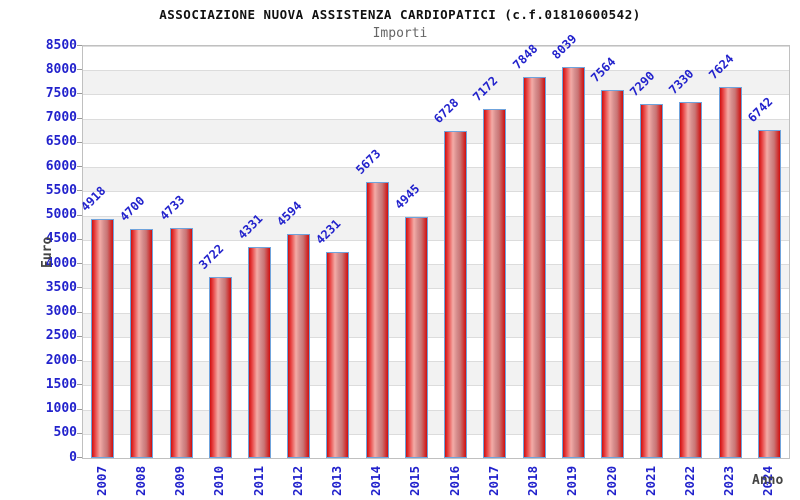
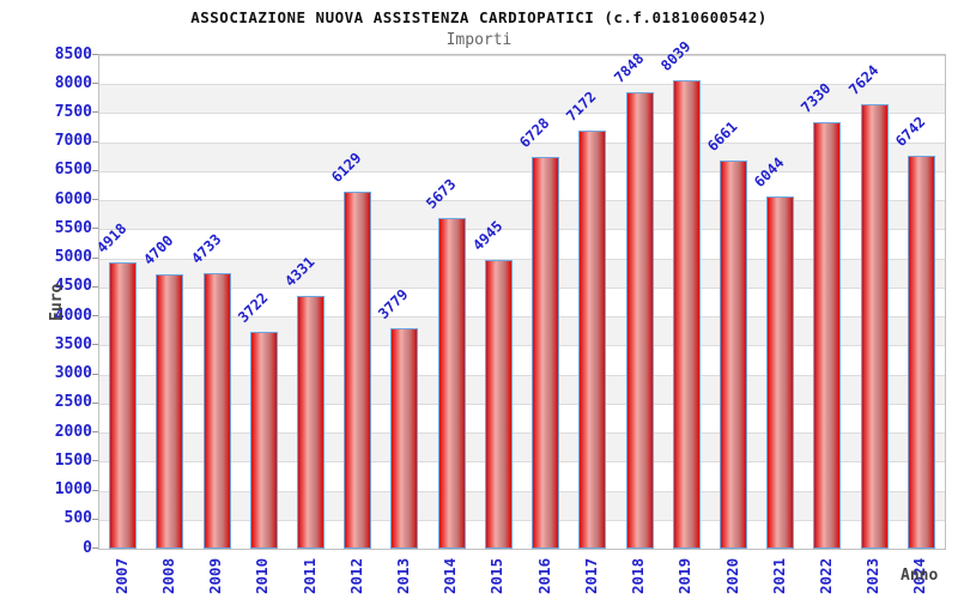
2012: 4594 -> 6129
2013: 4231 -> 3779
2020: 7564 -> 6661
2021: 7290 -> 6044
